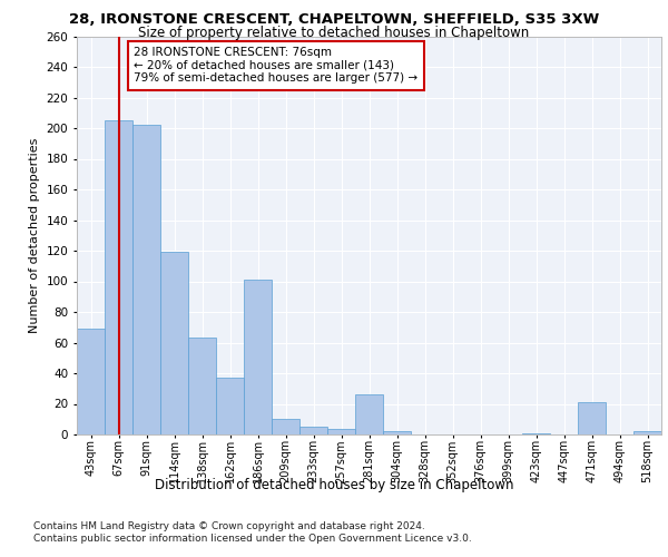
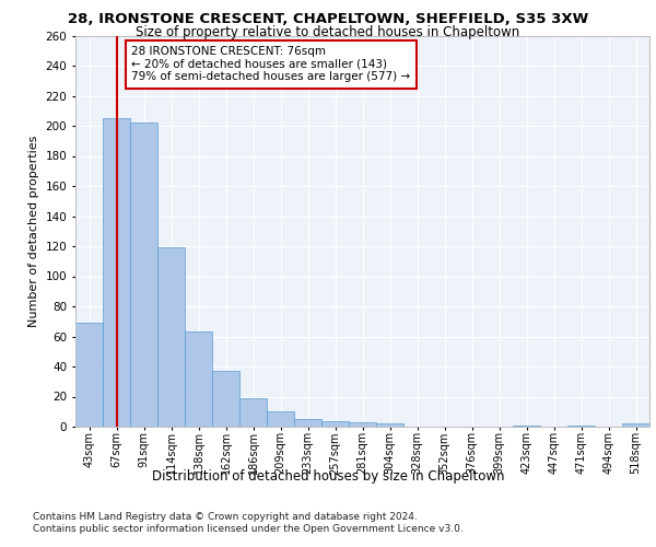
186sqm: 101 -> 19
281sqm: 26 -> 3
471sqm: 21 -> 1
